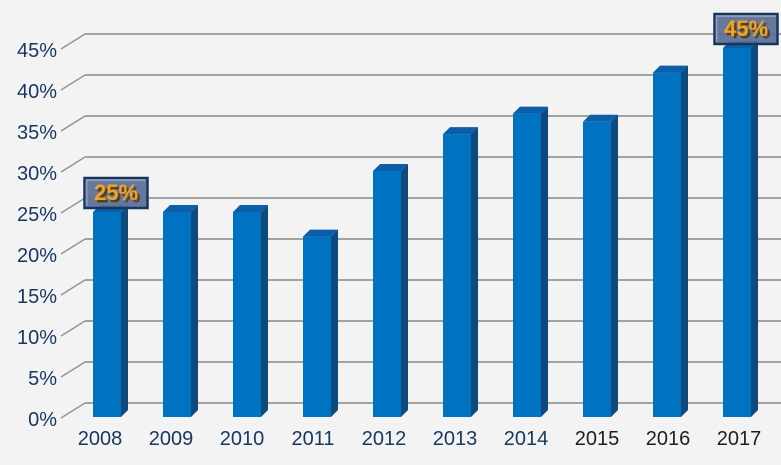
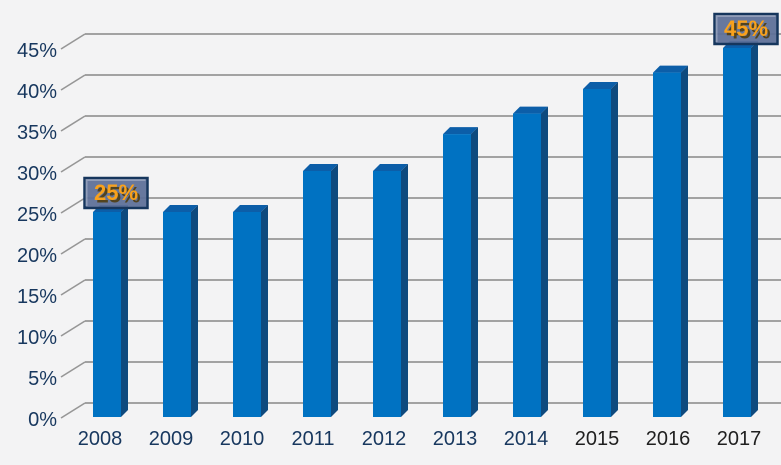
2011: 22% -> 30%
2015: 36% -> 40%
